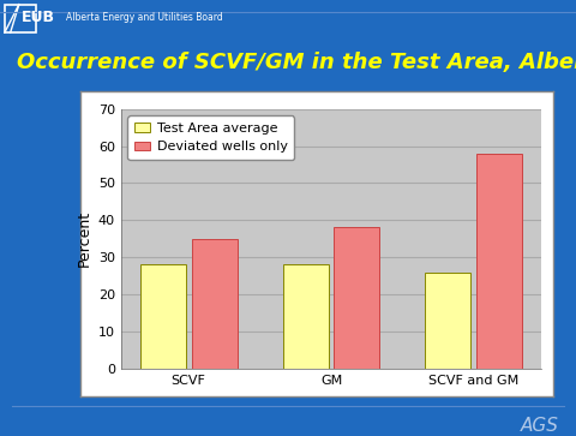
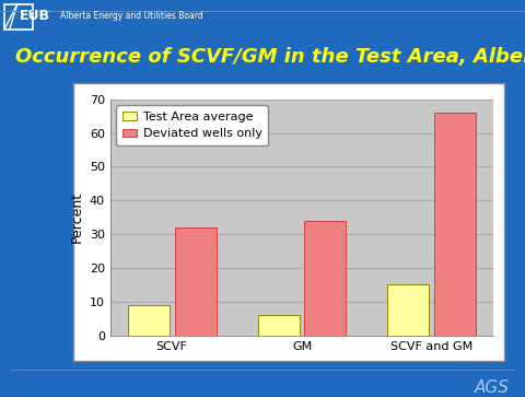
Test Area average/SCVF: 28 -> 9
Deviated wells only/SCVF: 35 -> 32
Test Area average/GM: 28 -> 6
Deviated wells only/GM: 38 -> 34
Test Area average/SCVF and GM: 26 -> 15
Deviated wells only/SCVF and GM: 58 -> 66
